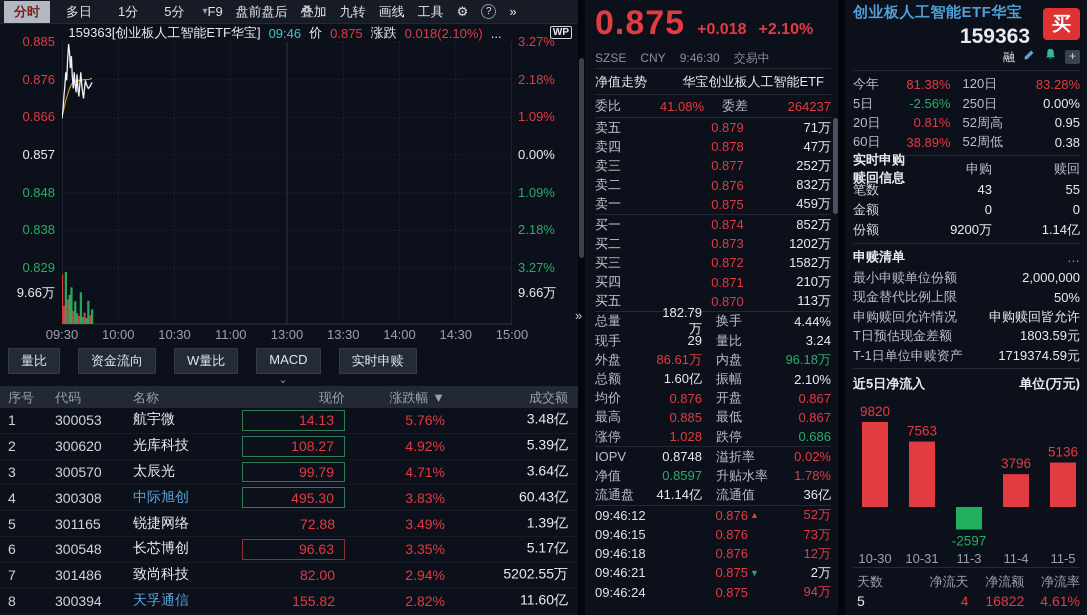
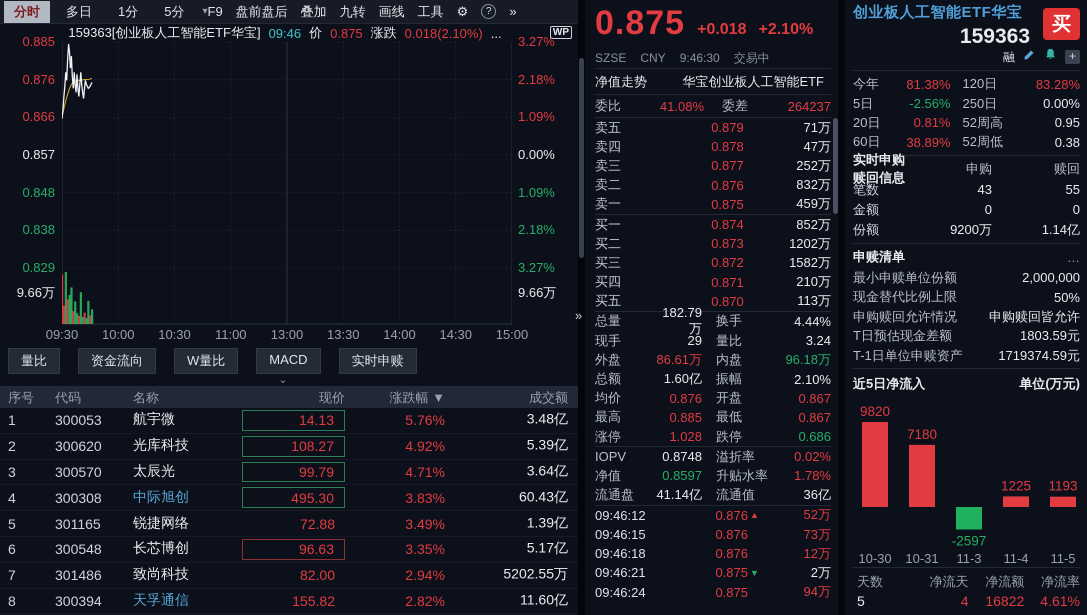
近5日净流入/10-31: 7563 -> 7180
近5日净流入/11-4: 3796 -> 1225
近5日净流入/11-5: 5136 -> 1193
